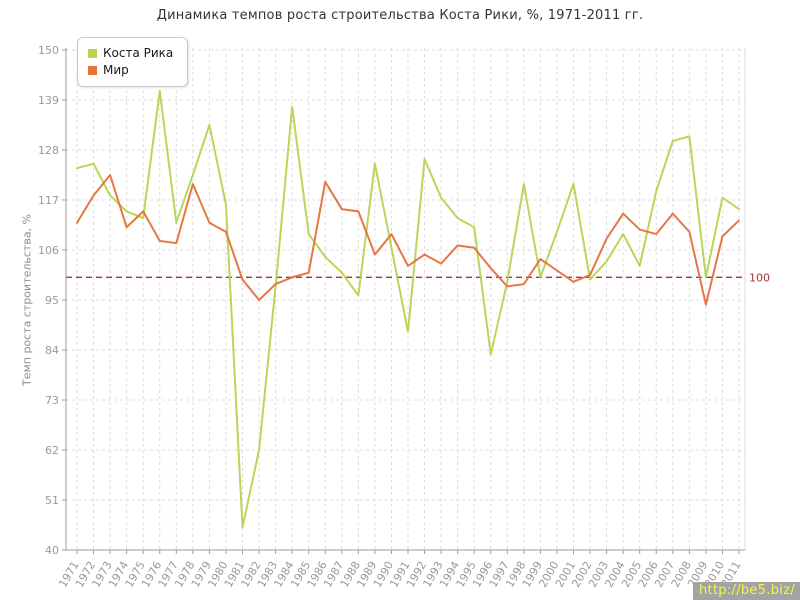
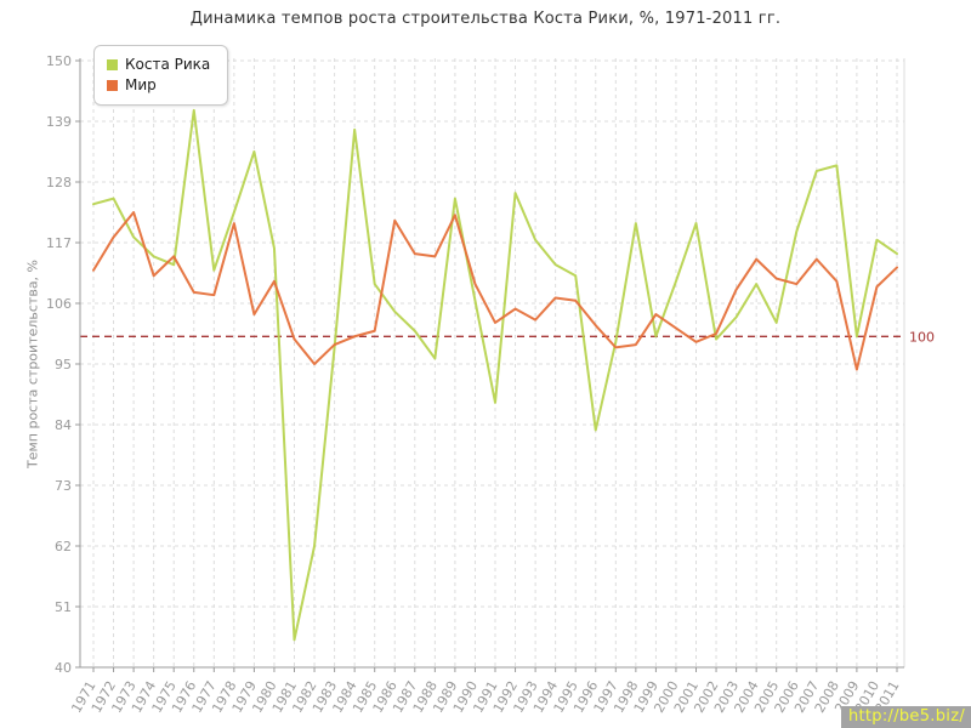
Мир/1979: 112 -> 104
Мир/1989: 105 -> 122
